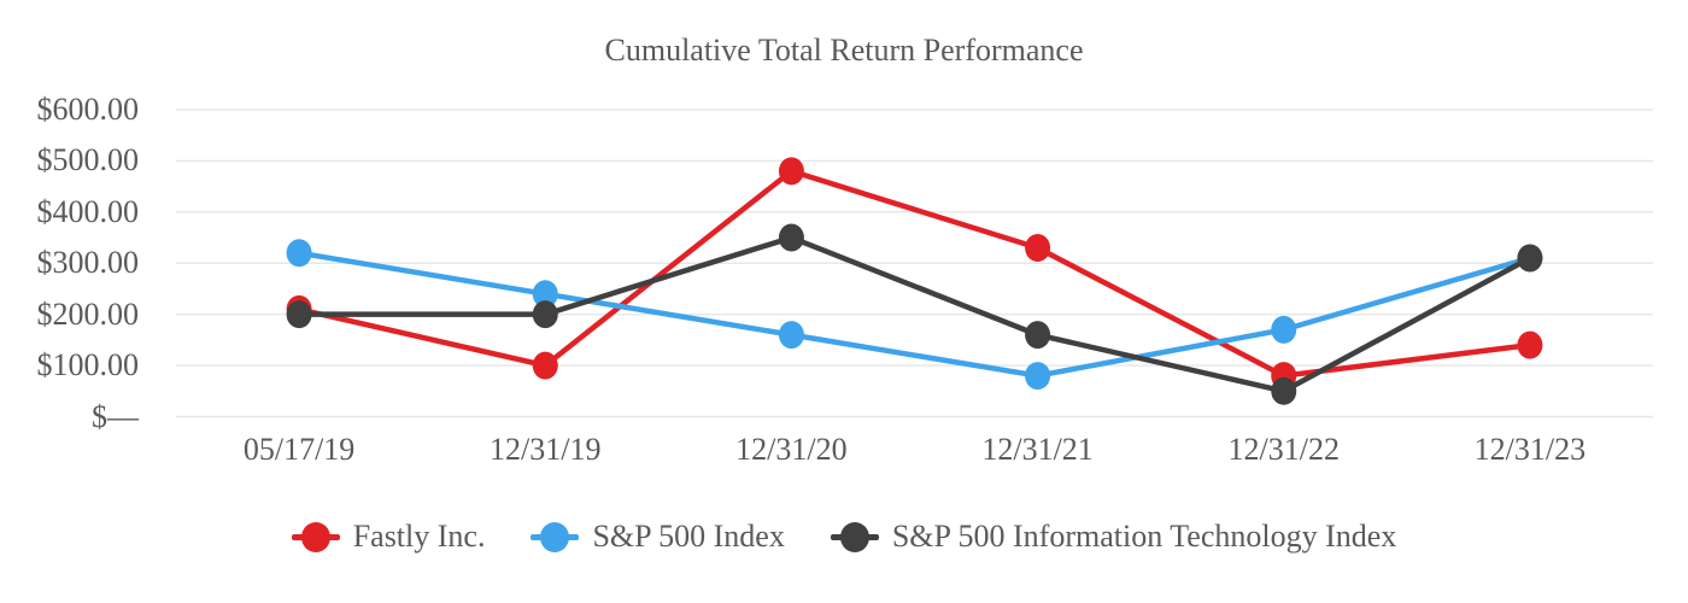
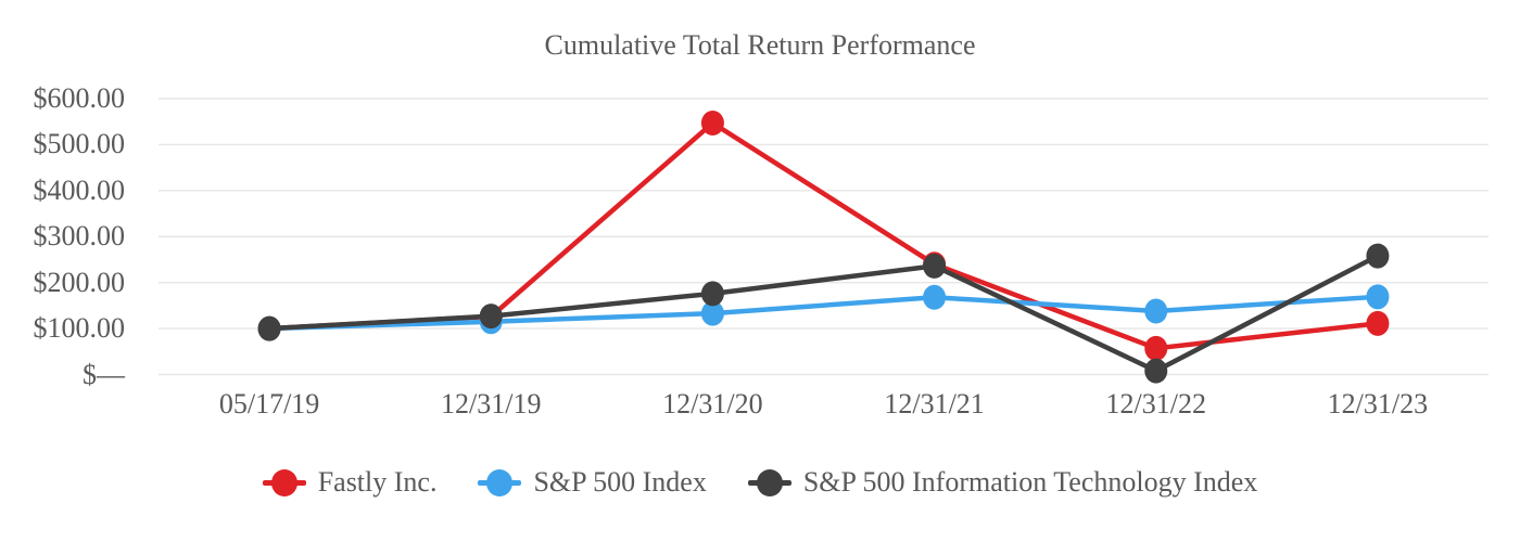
Fastly Inc./05/17/19: $210 -> $100
S&P 500 Index/05/17/19: $320 -> $100
S&P 500 Information Technology Index/05/17/19: $200 -> $100
Fastly Inc./12/31/19: $100 -> $130
S&P 500 Index/12/31/19: $240 -> $120
S&P 500 Information Technology Index/12/31/19: $200 -> $130
Fastly Inc./12/31/20: $480 -> $550
S&P 500 Index/12/31/20: $160 -> $130
S&P 500 Information Technology Index/12/31/20: $350 -> $180
Fastly Inc./12/31/21: $330 -> $240
S&P 500 Index/12/31/21: $80 -> $170
S&P 500 Information Technology Index/12/31/21: $160 -> $240
Fastly Inc./12/31/22: $80 -> $60
S&P 500 Index/12/31/22: $170 -> $140
S&P 500 Information Technology Index/12/31/22: $50 -> $10
Fastly Inc./12/31/23: $140 -> $110
S&P 500 Index/12/31/23: $310 -> $170
S&P 500 Information Technology Index/12/31/23: $310 -> $260
